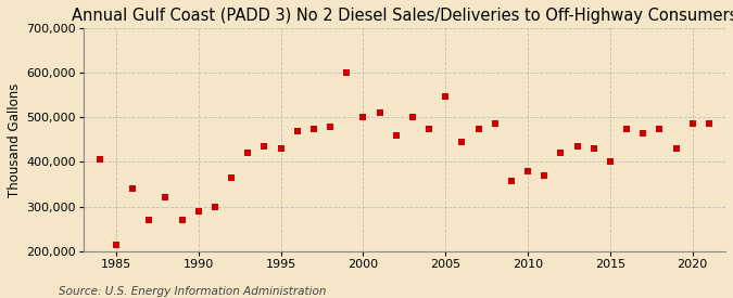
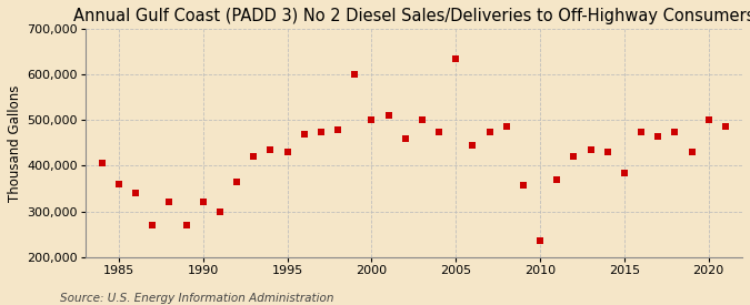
1985: 215,000 -> 360,000
1990: 290,000 -> 320,000
2005: 548,000 -> 635,000
2010: 380,000 -> 235,000
2015: 400,000 -> 385,000
2020: 485,000 -> 500,000
